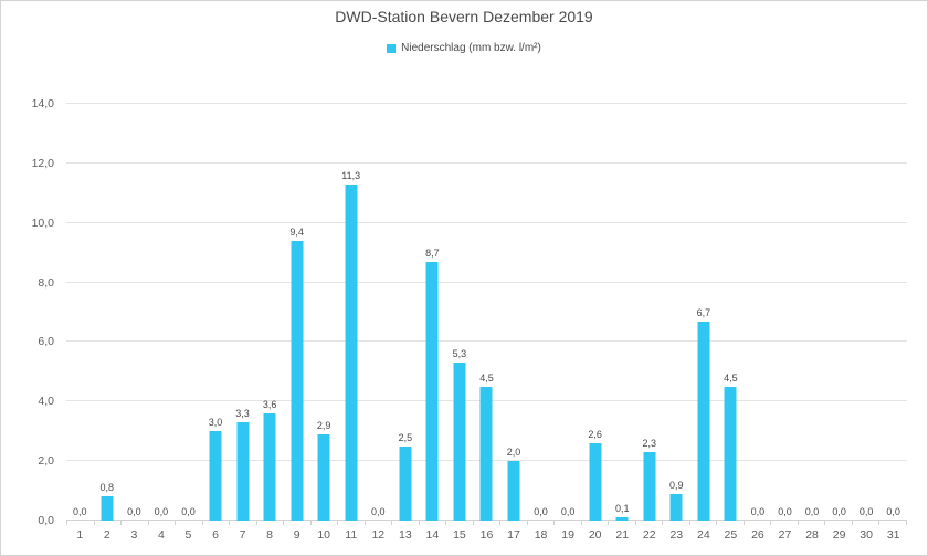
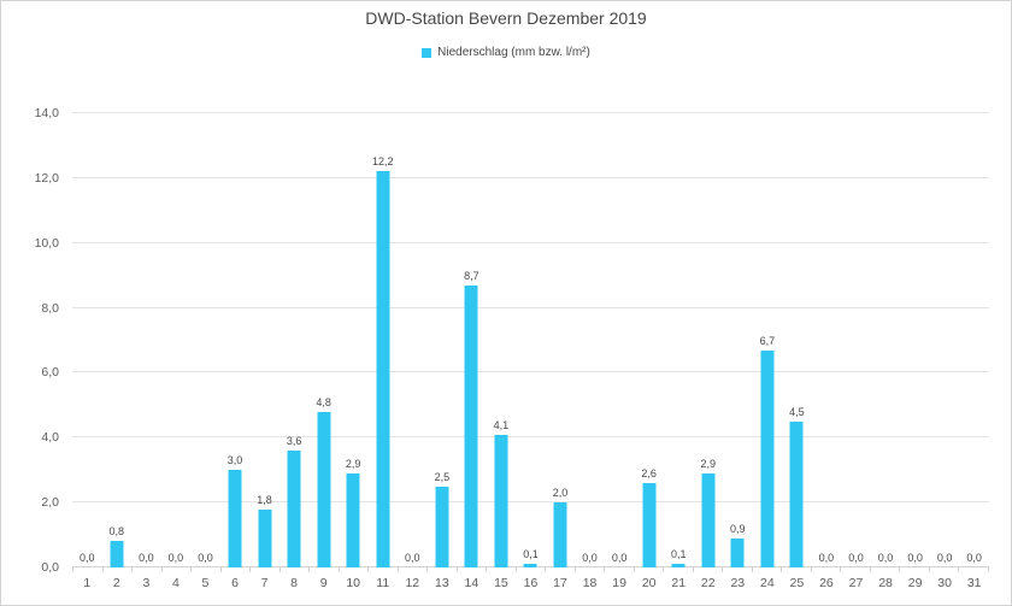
7: 3,3 -> 1,8
9: 9,4 -> 4,8
11: 11,3 -> 12,2
15: 5,3 -> 4,1
16: 4,5 -> 0,1
22: 2,3 -> 2,9
